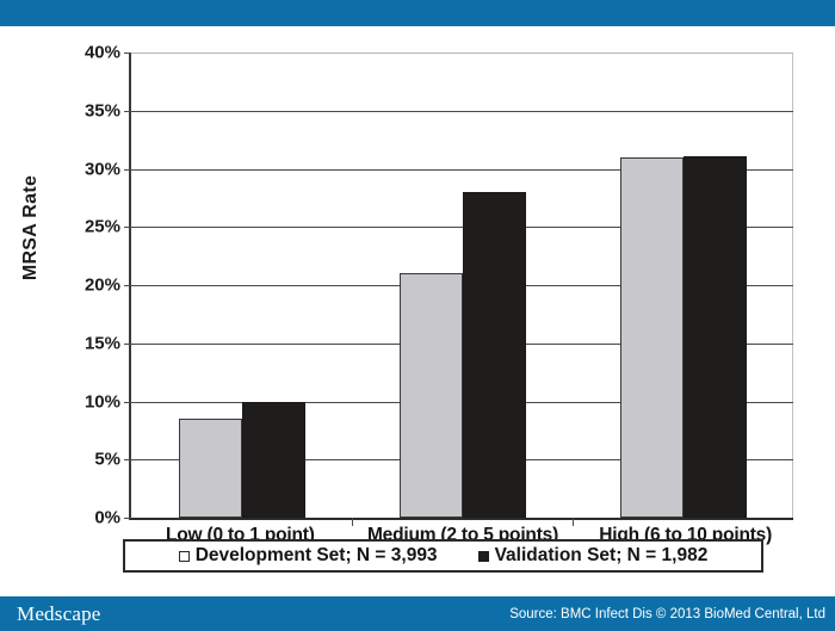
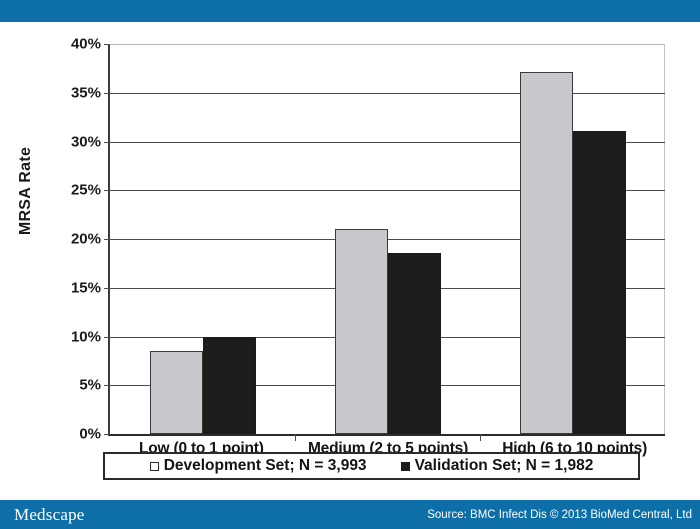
Validation Set; N = 1,982/Medium (2 to 5 points): 28% -> 19%
Development Set; N = 3,993/High (6 to 10 points): 31% -> 37%
